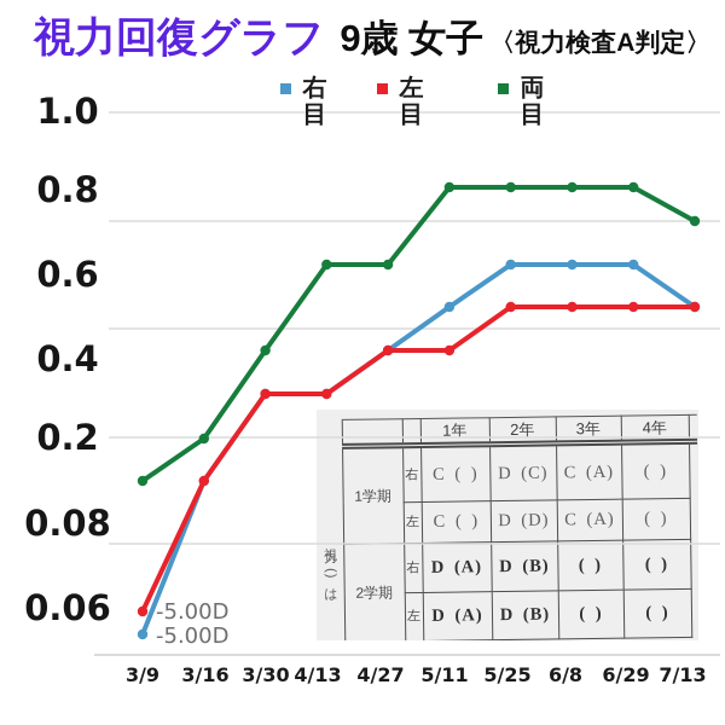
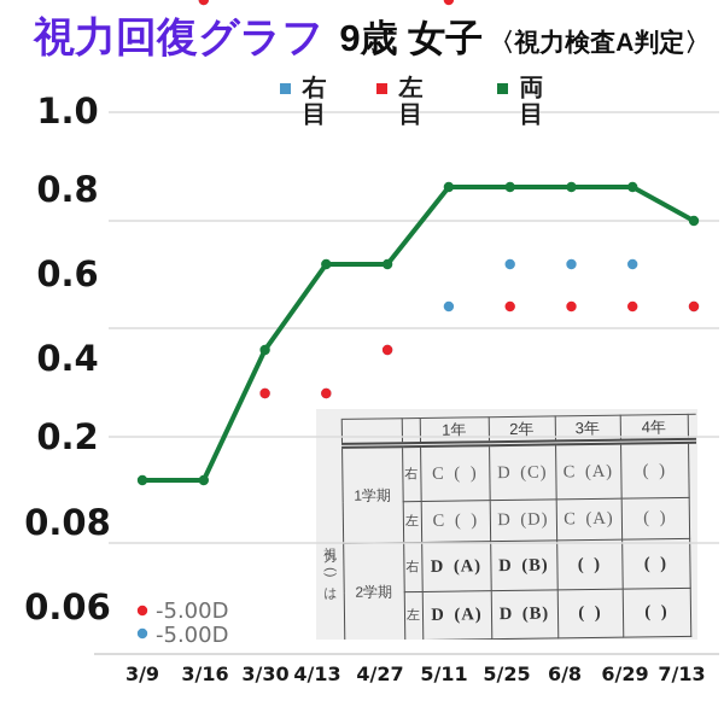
右目/3/16: 0.10 -> 0.15
左目/3/16: 0.10 -> 0.15
両目/3/16: 0.2 -> 0.1
左目/5/11: 0.40 -> 0.35
